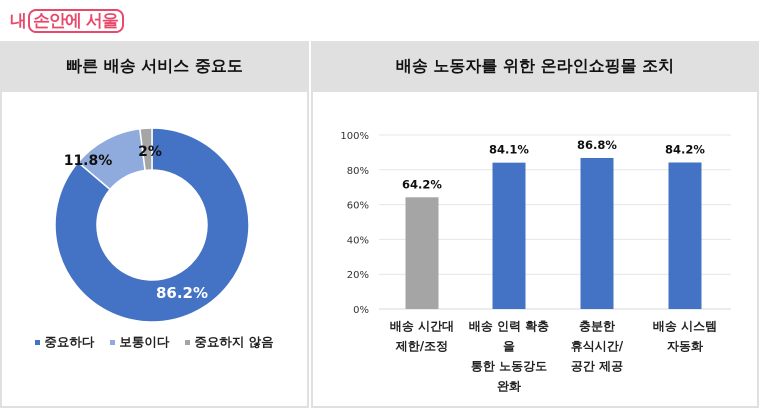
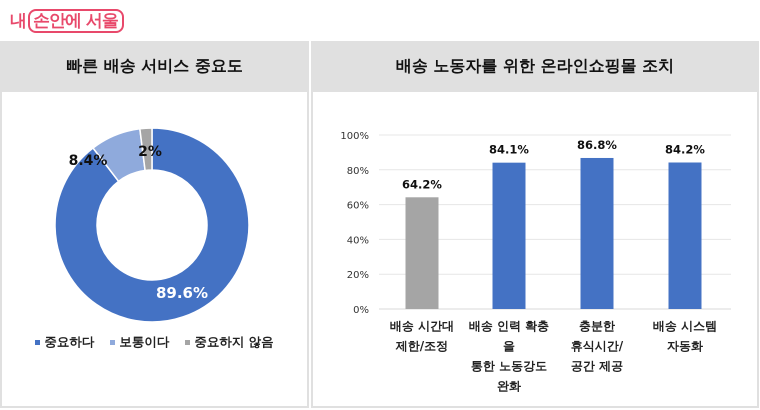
빠른 배송 서비스 중요도/중요하다: 86.2% -> 89.6%
빠른 배송 서비스 중요도/보통이다: 11.8% -> 8.4%
